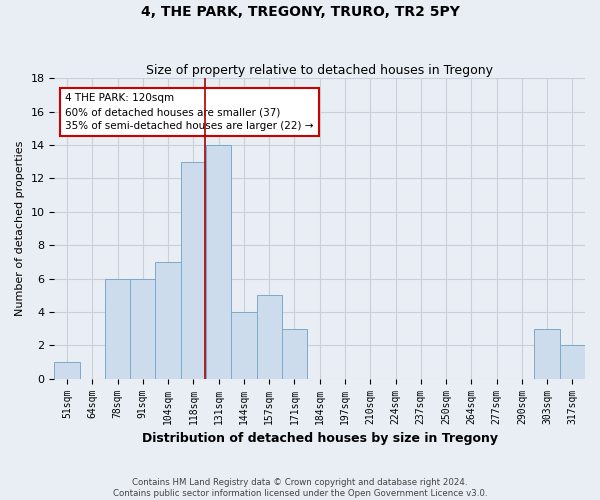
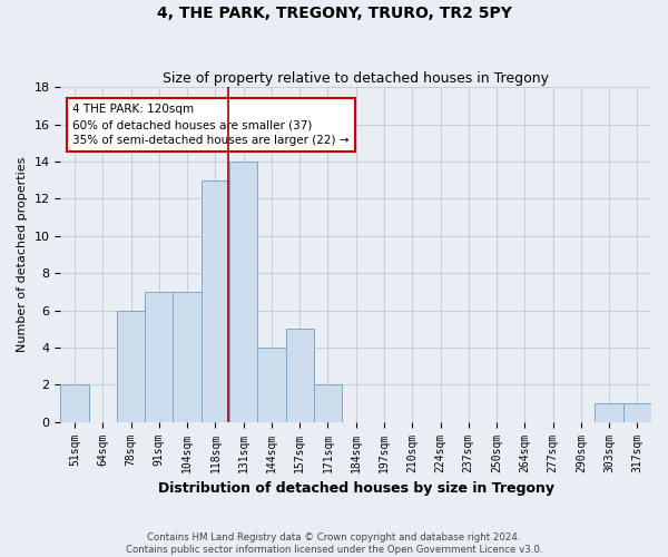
51sqm: 1 -> 2
91sqm: 6 -> 7
171sqm: 3 -> 2
303sqm: 3 -> 1
317sqm: 2 -> 1
